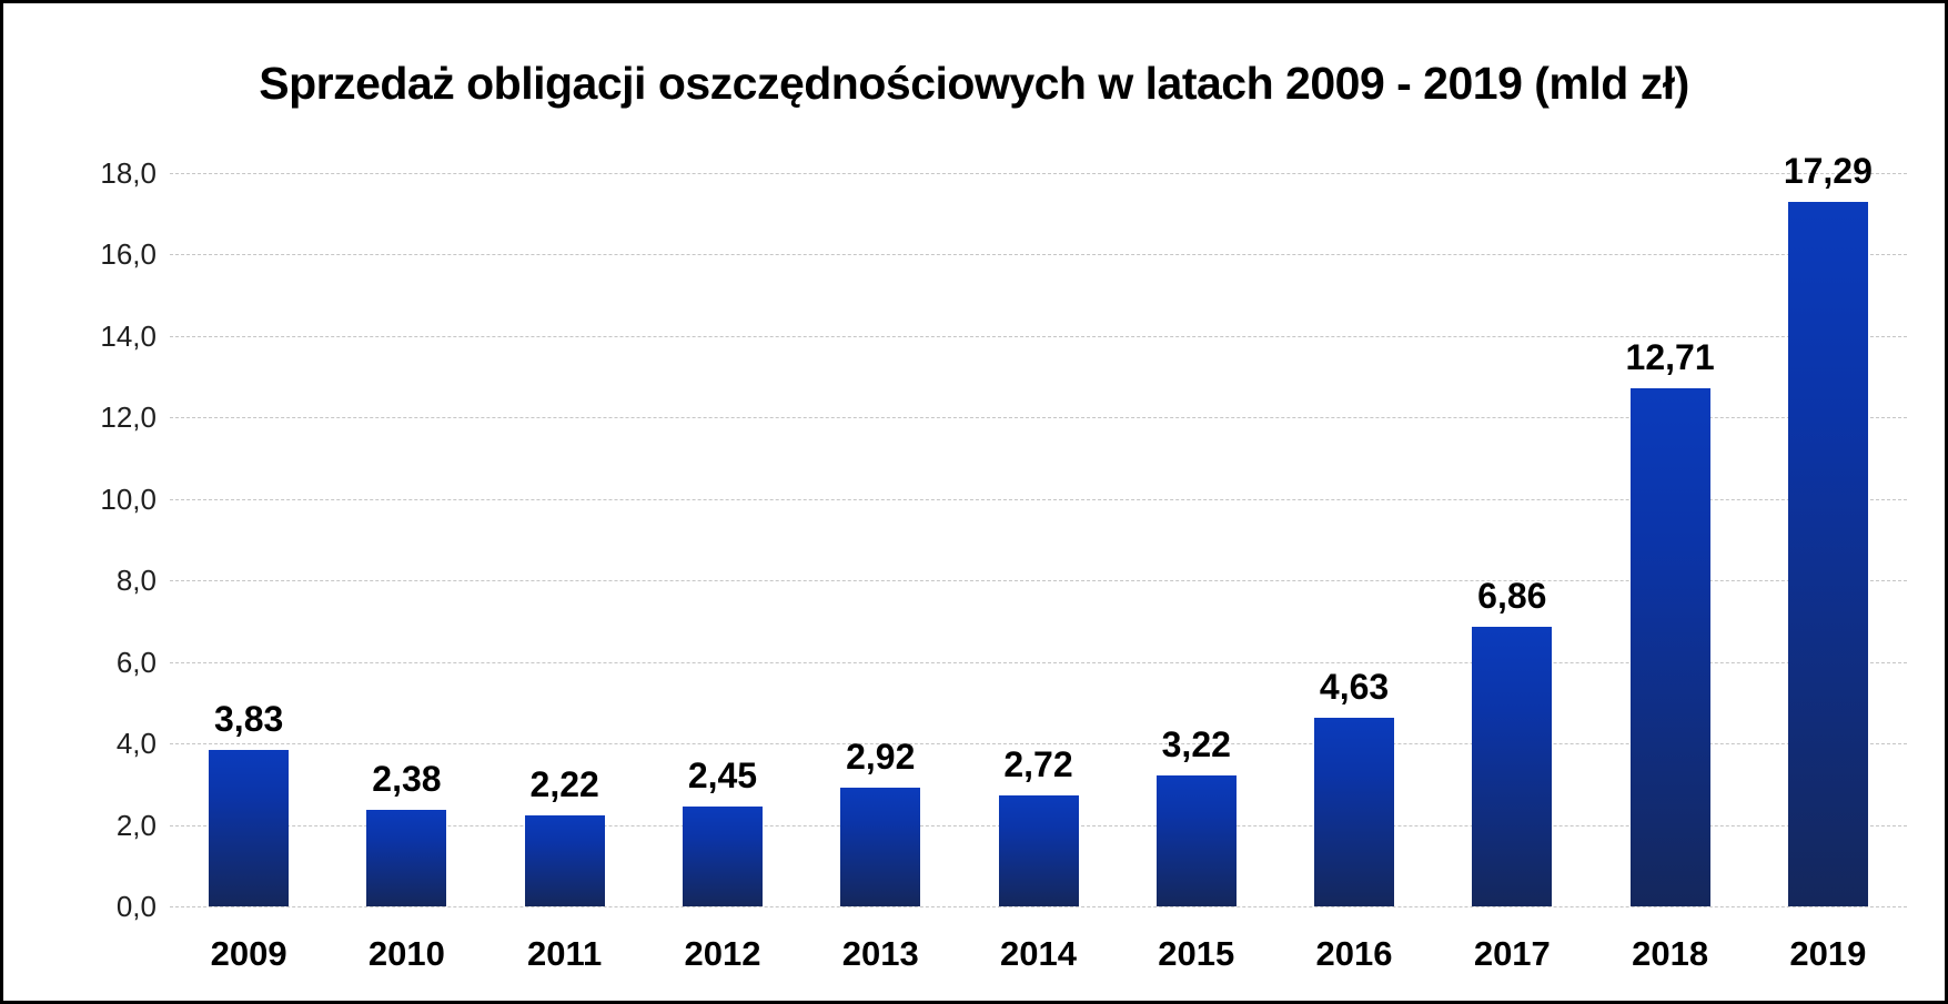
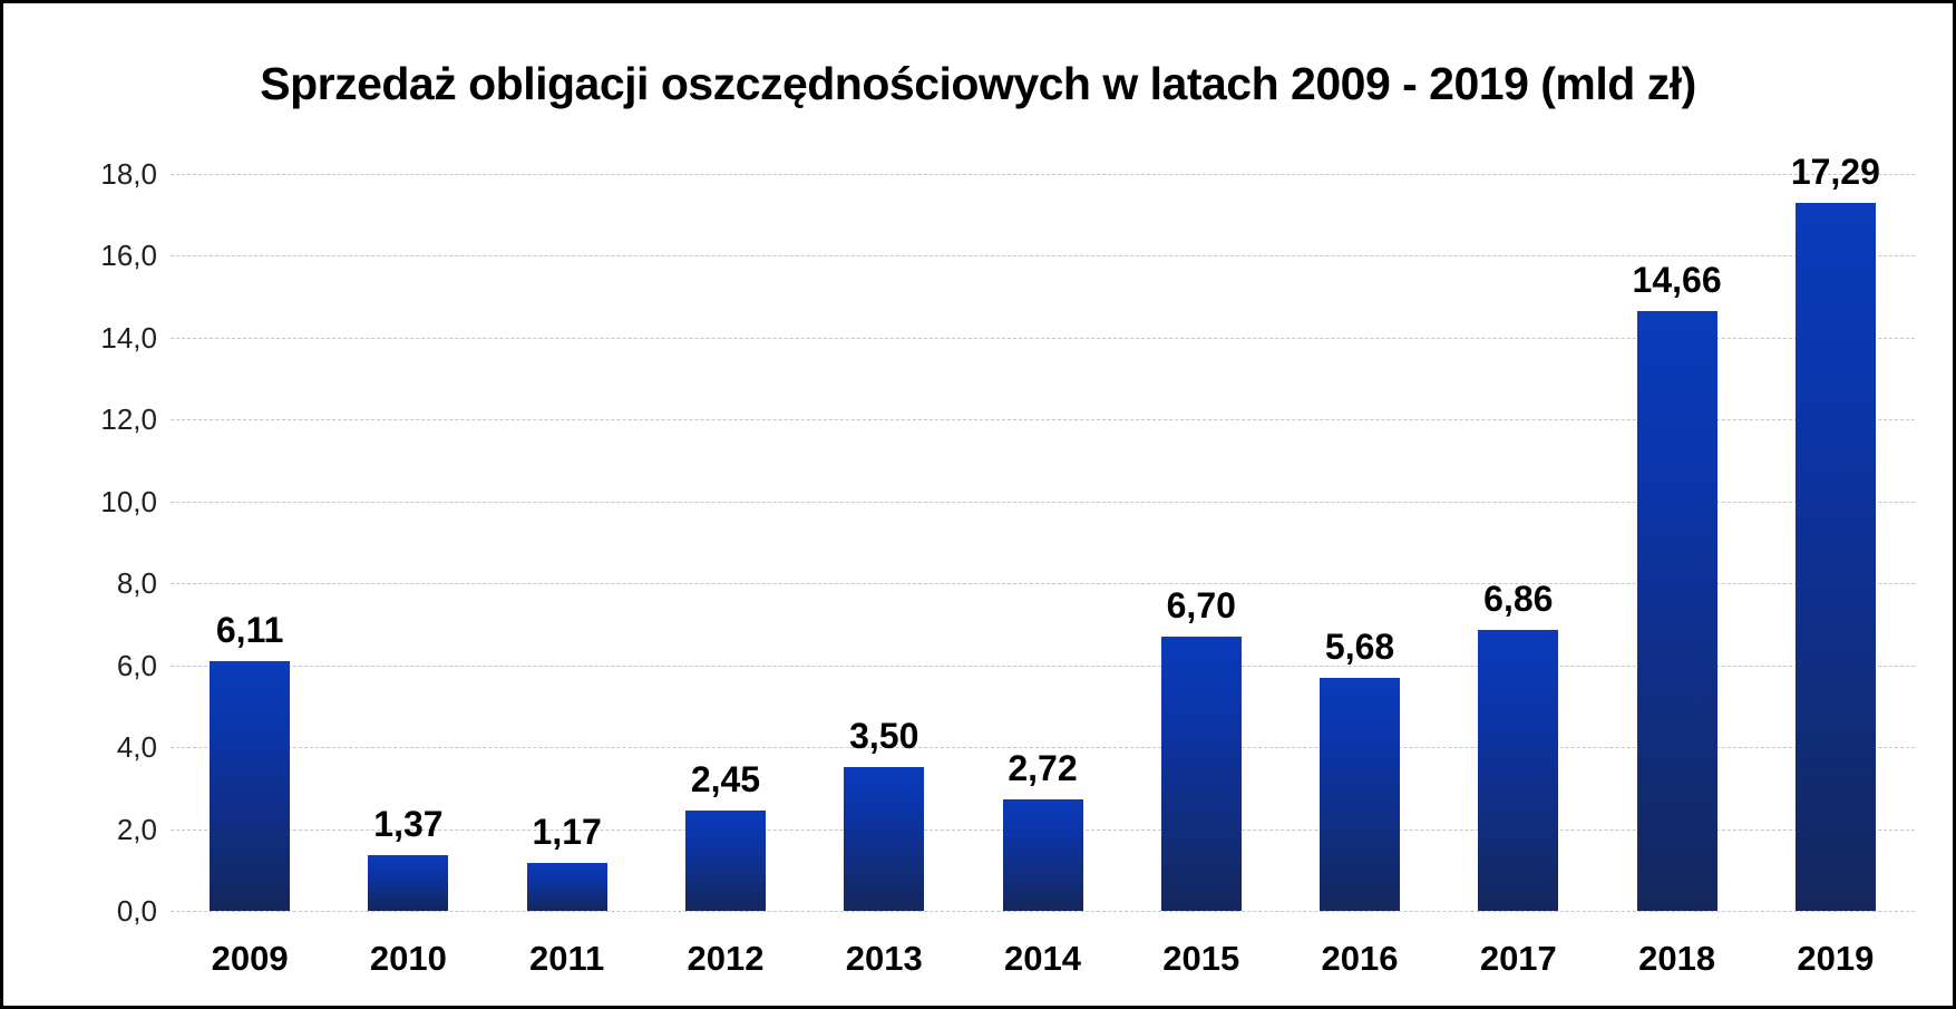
2009: 3,83 -> 6,11
2010: 2,38 -> 1,37
2011: 2,22 -> 1,17
2013: 2,92 -> 3,50
2015: 3,22 -> 6,70
2016: 4,63 -> 5,68
2018: 12,71 -> 14,66
